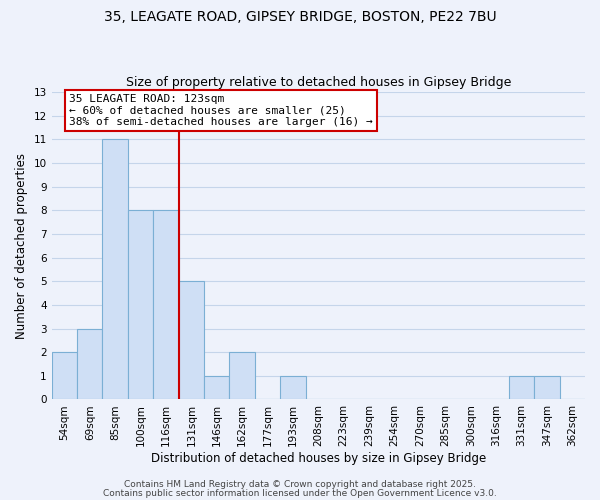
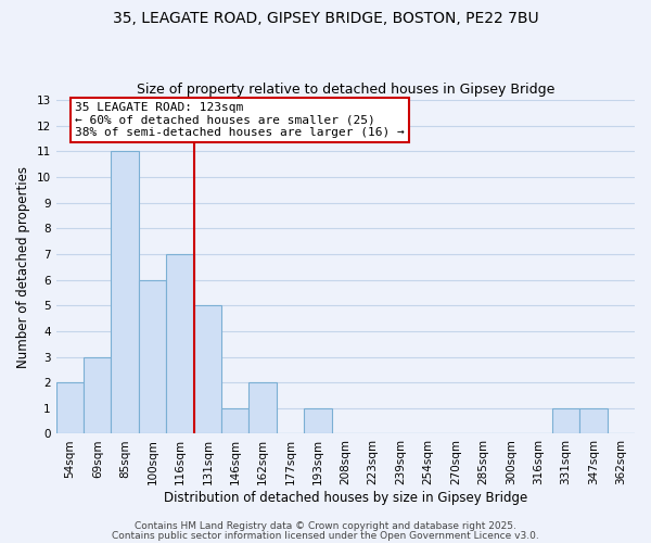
100sqm: 8 -> 6
116sqm: 8 -> 7
